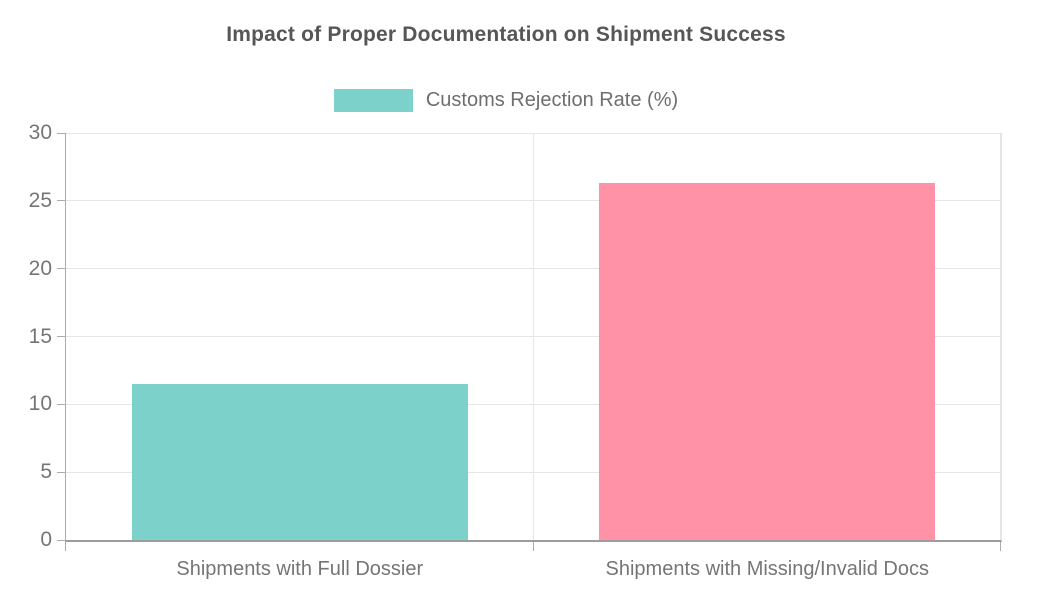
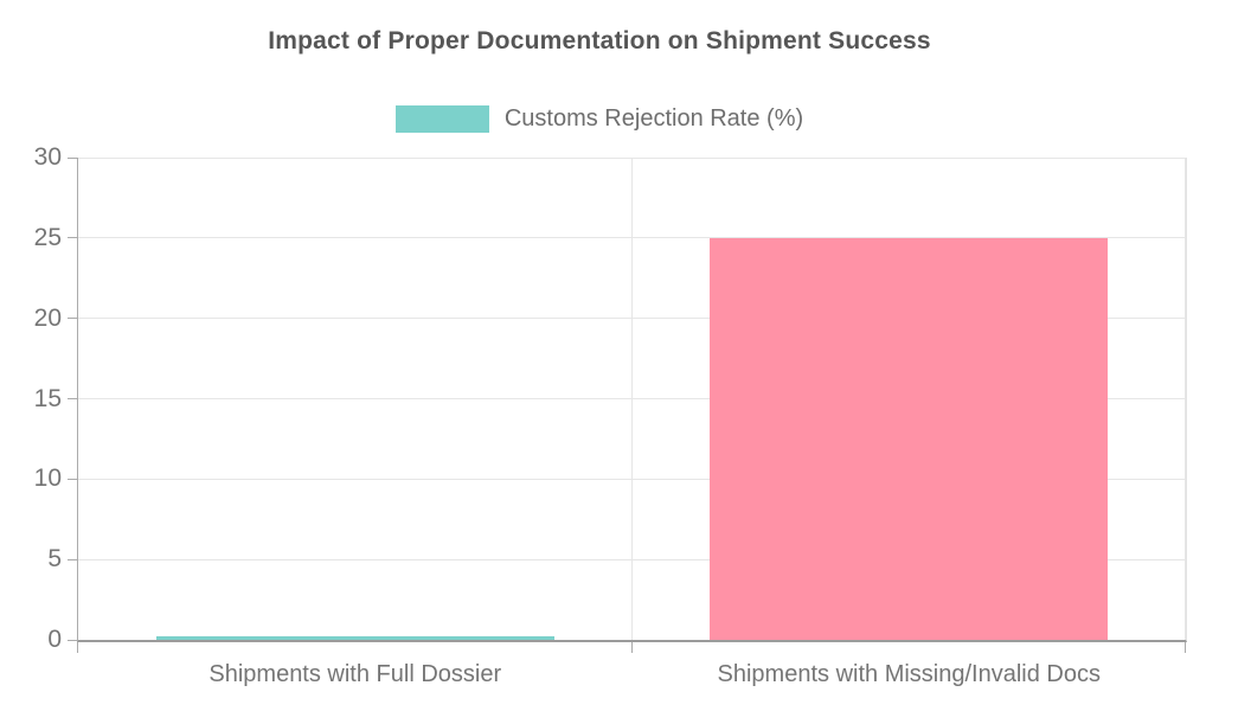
Shipments with Full Dossier: 11.5 -> 0.2
Shipments with Missing/Invalid Docs: 26.3 -> 25.0
